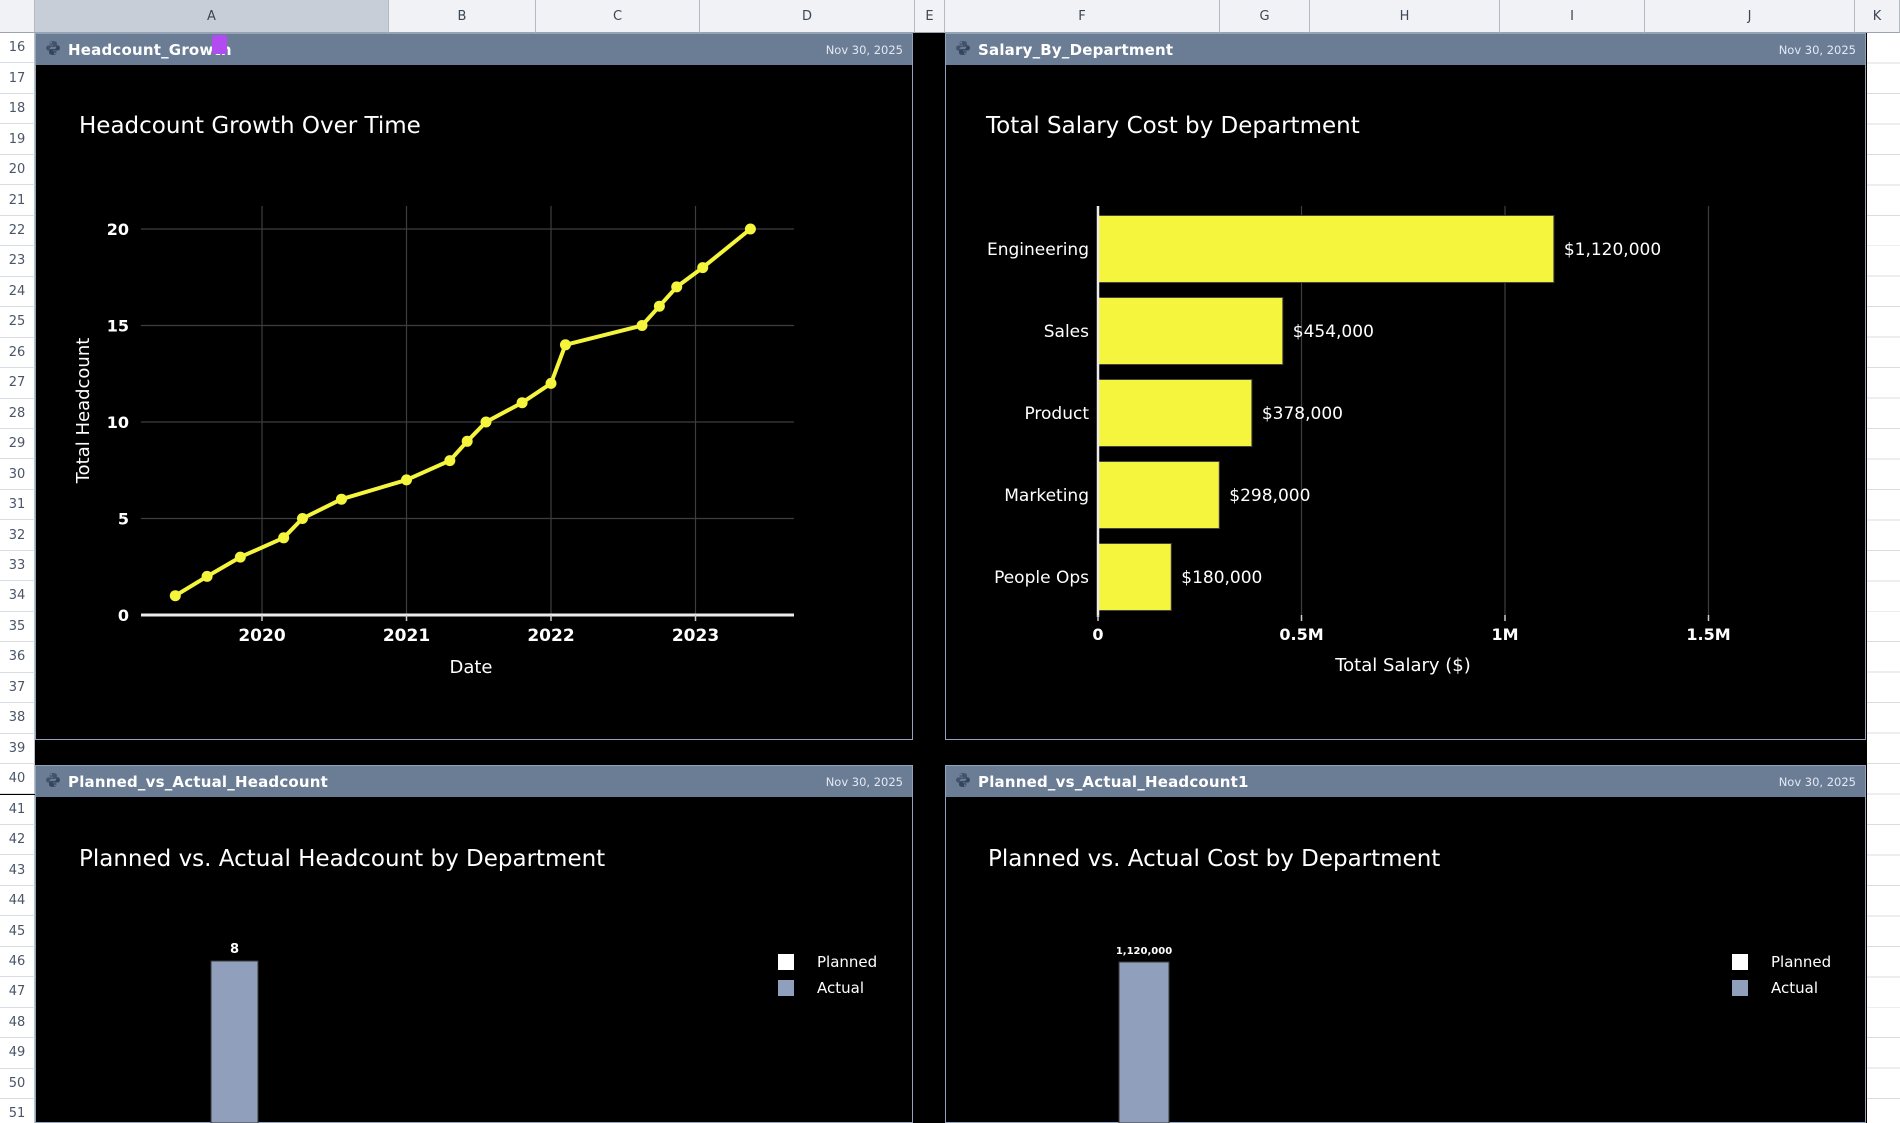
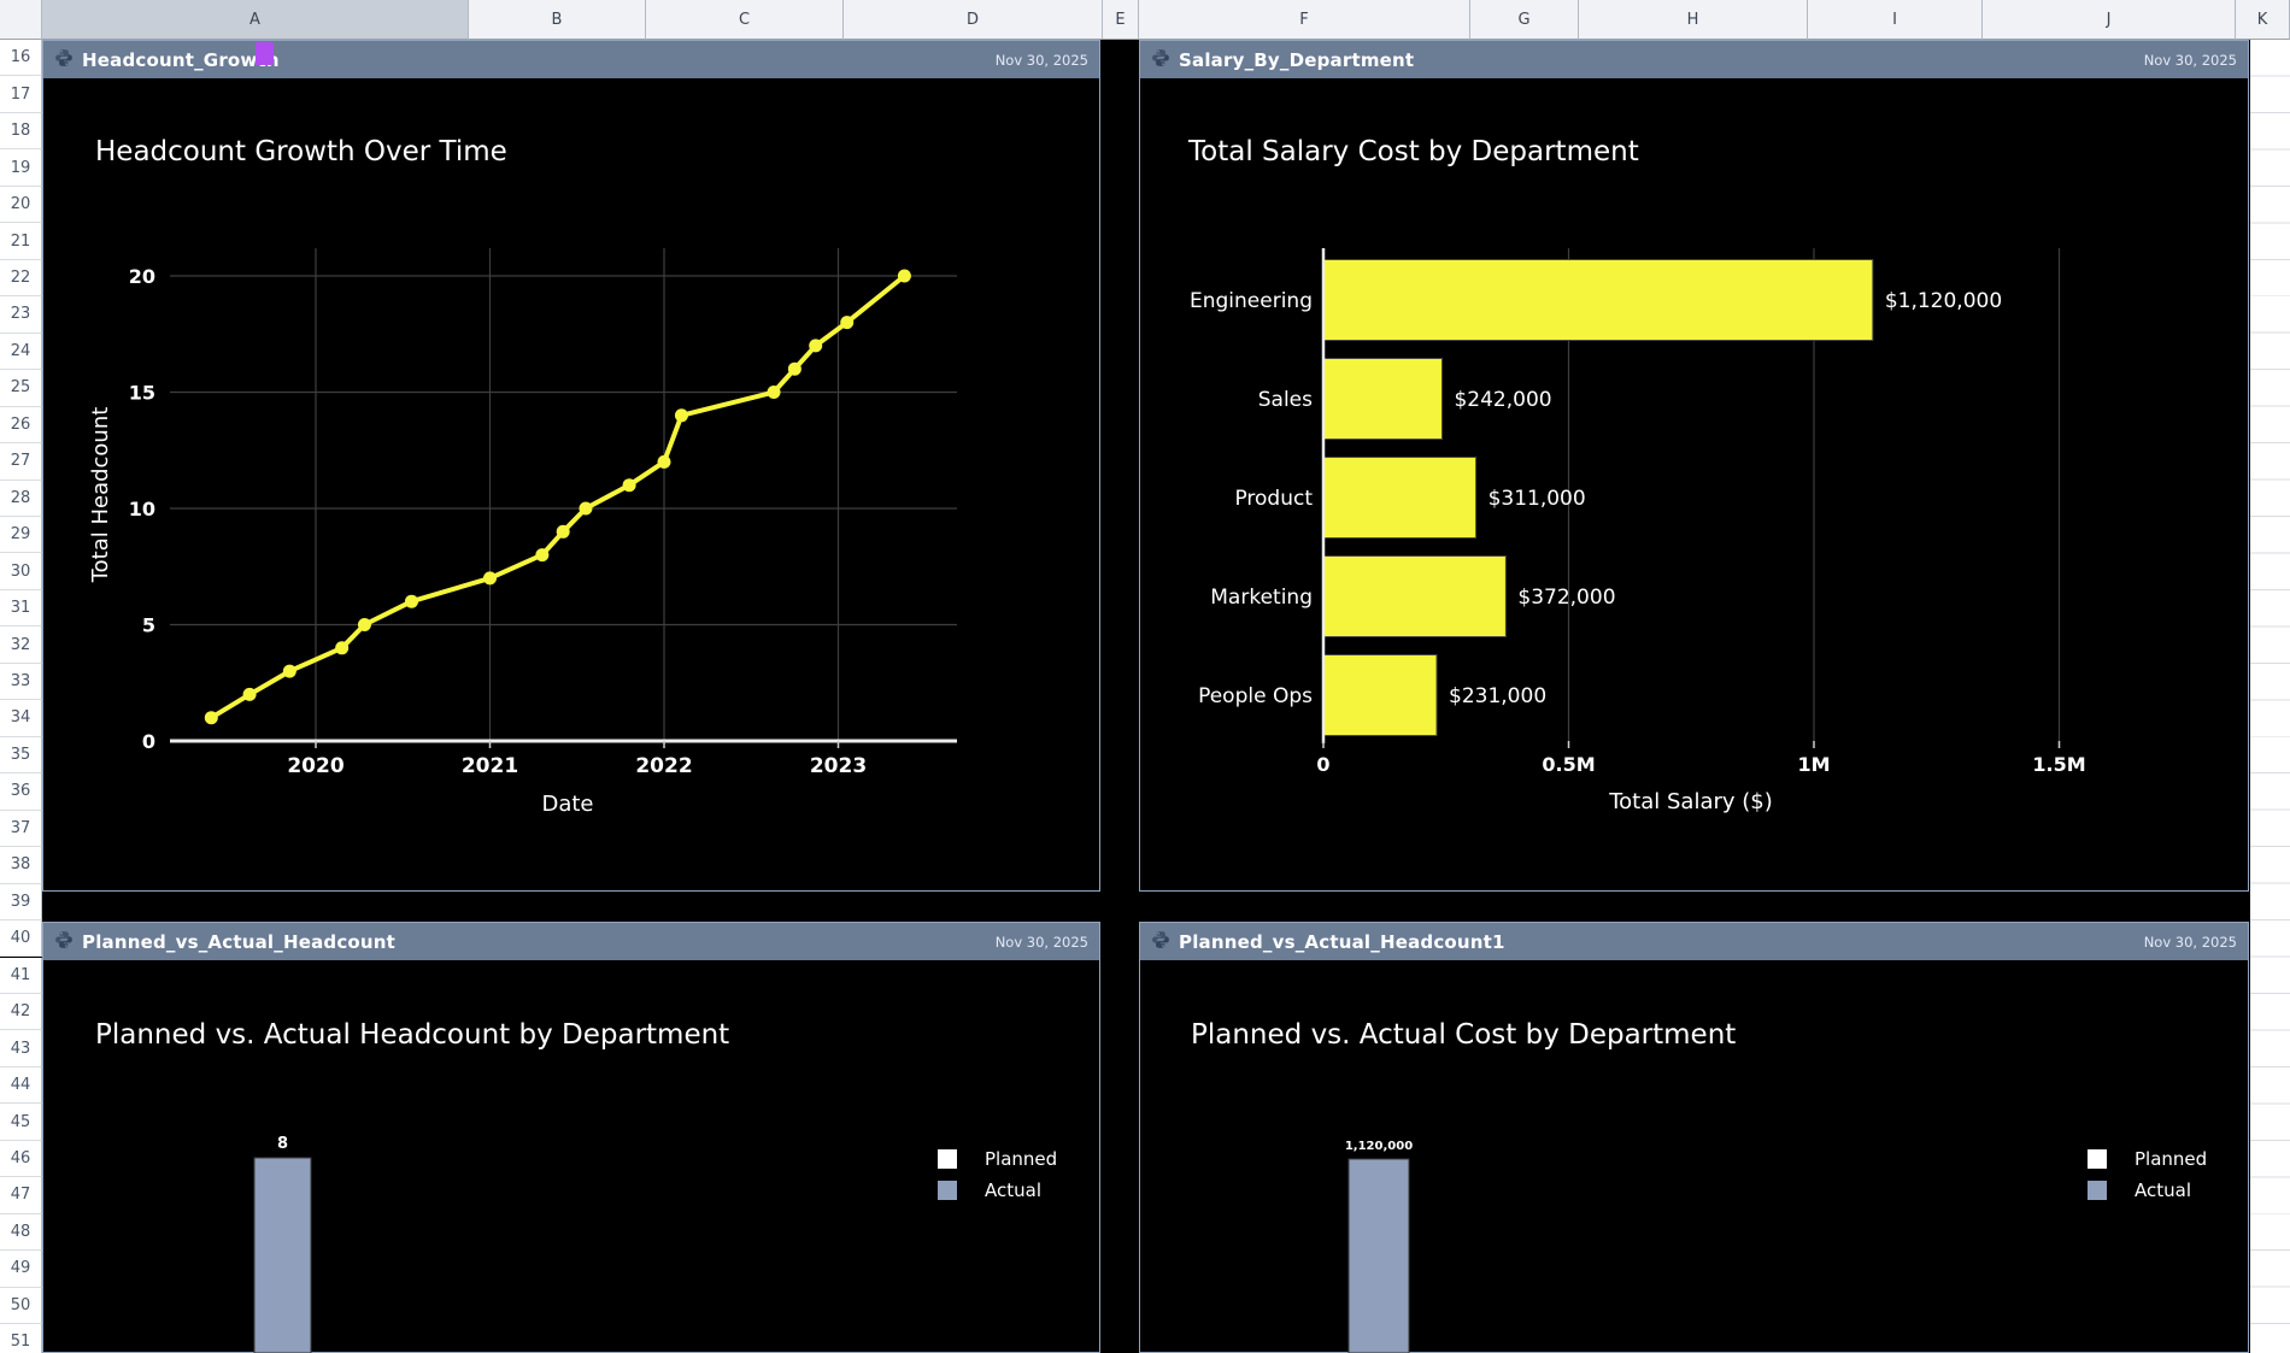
Total Salary Cost by Department/Sales: $454,000 -> $242,000
Total Salary Cost by Department/Product: $378,000 -> $311,000
Total Salary Cost by Department/Marketing: $298,000 -> $372,000
Total Salary Cost by Department/People Ops: $180,000 -> $231,000
